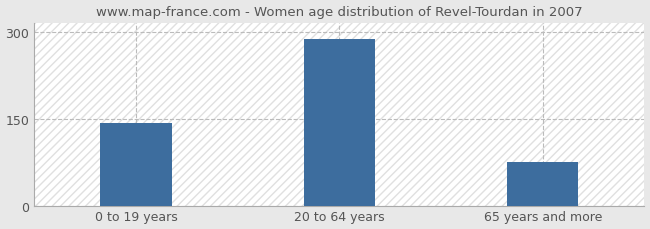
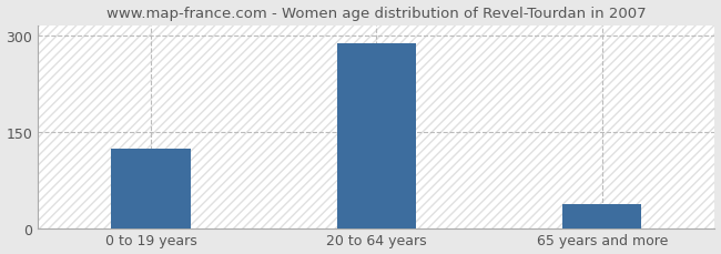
0 to 19 years: 142 -> 124
65 years and more: 75 -> 38
